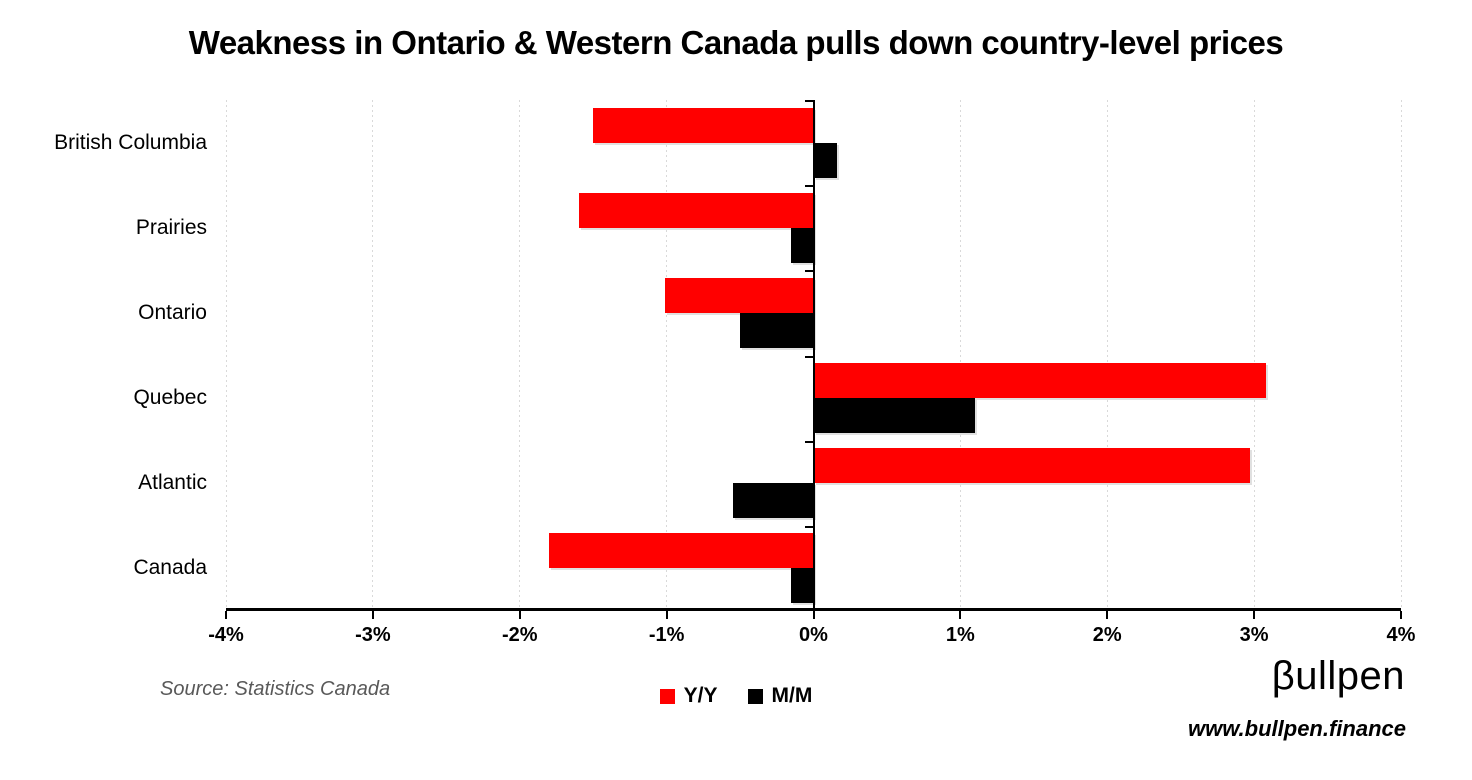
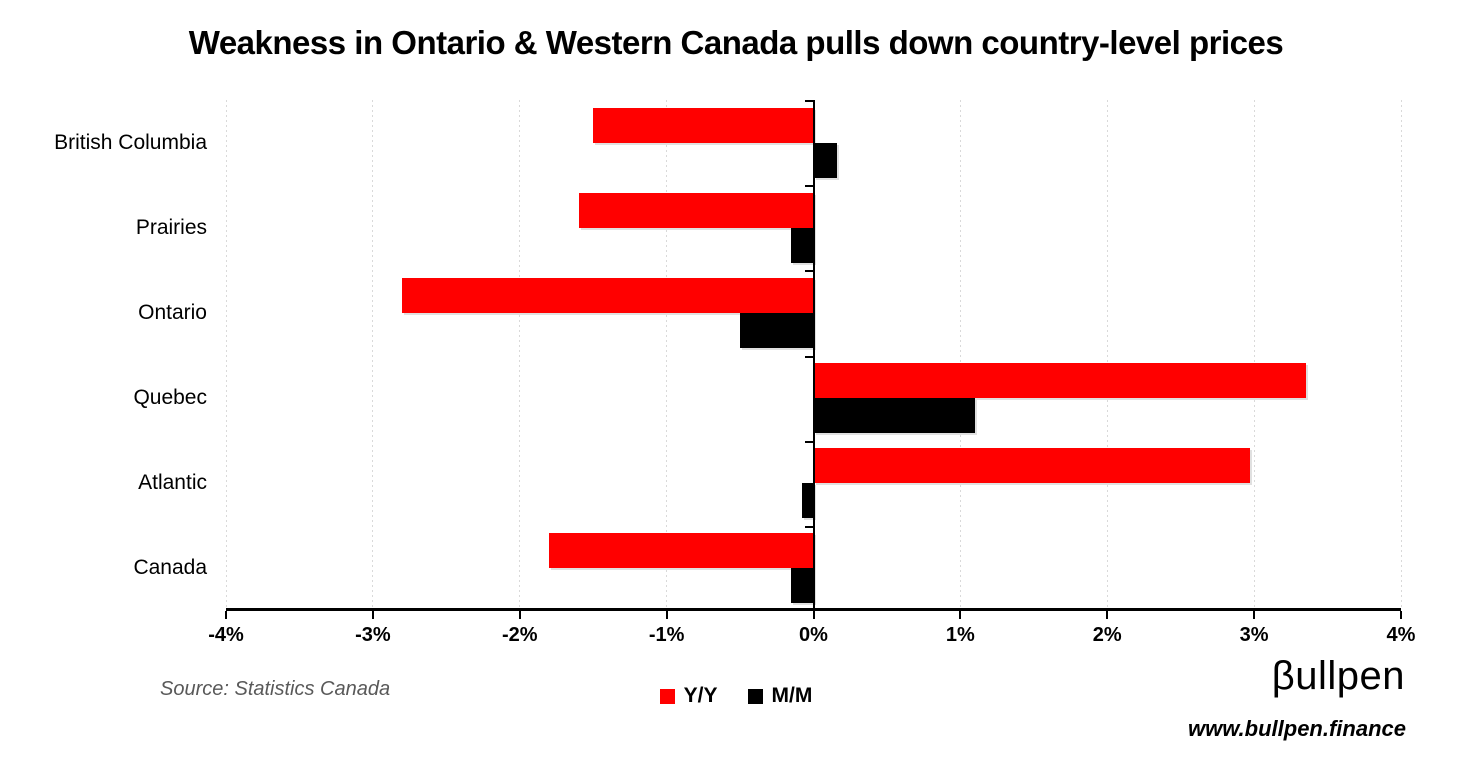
Y/Y/Ontario: -1.01% -> -2.80%
Y/Y/Quebec: 3.08% -> 3.35%
M/M/Atlantic: -0.55% -> -0.08%
